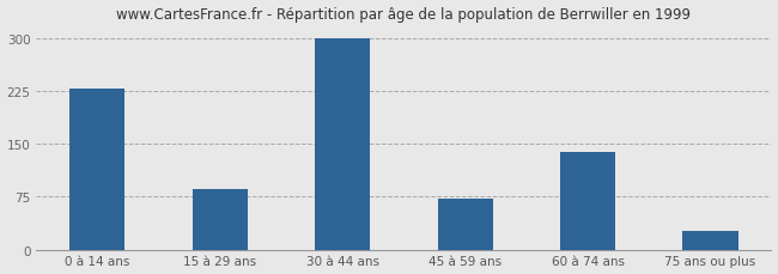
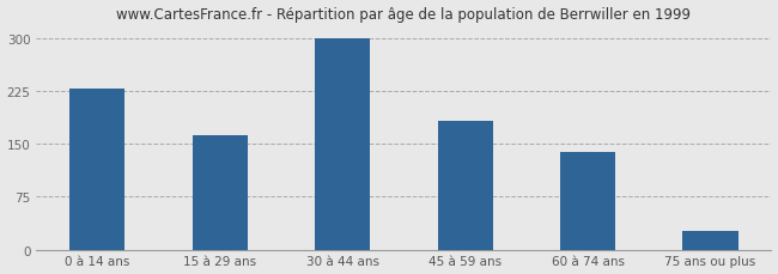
15 à 29 ans: 86 -> 162
45 à 59 ans: 72 -> 183
